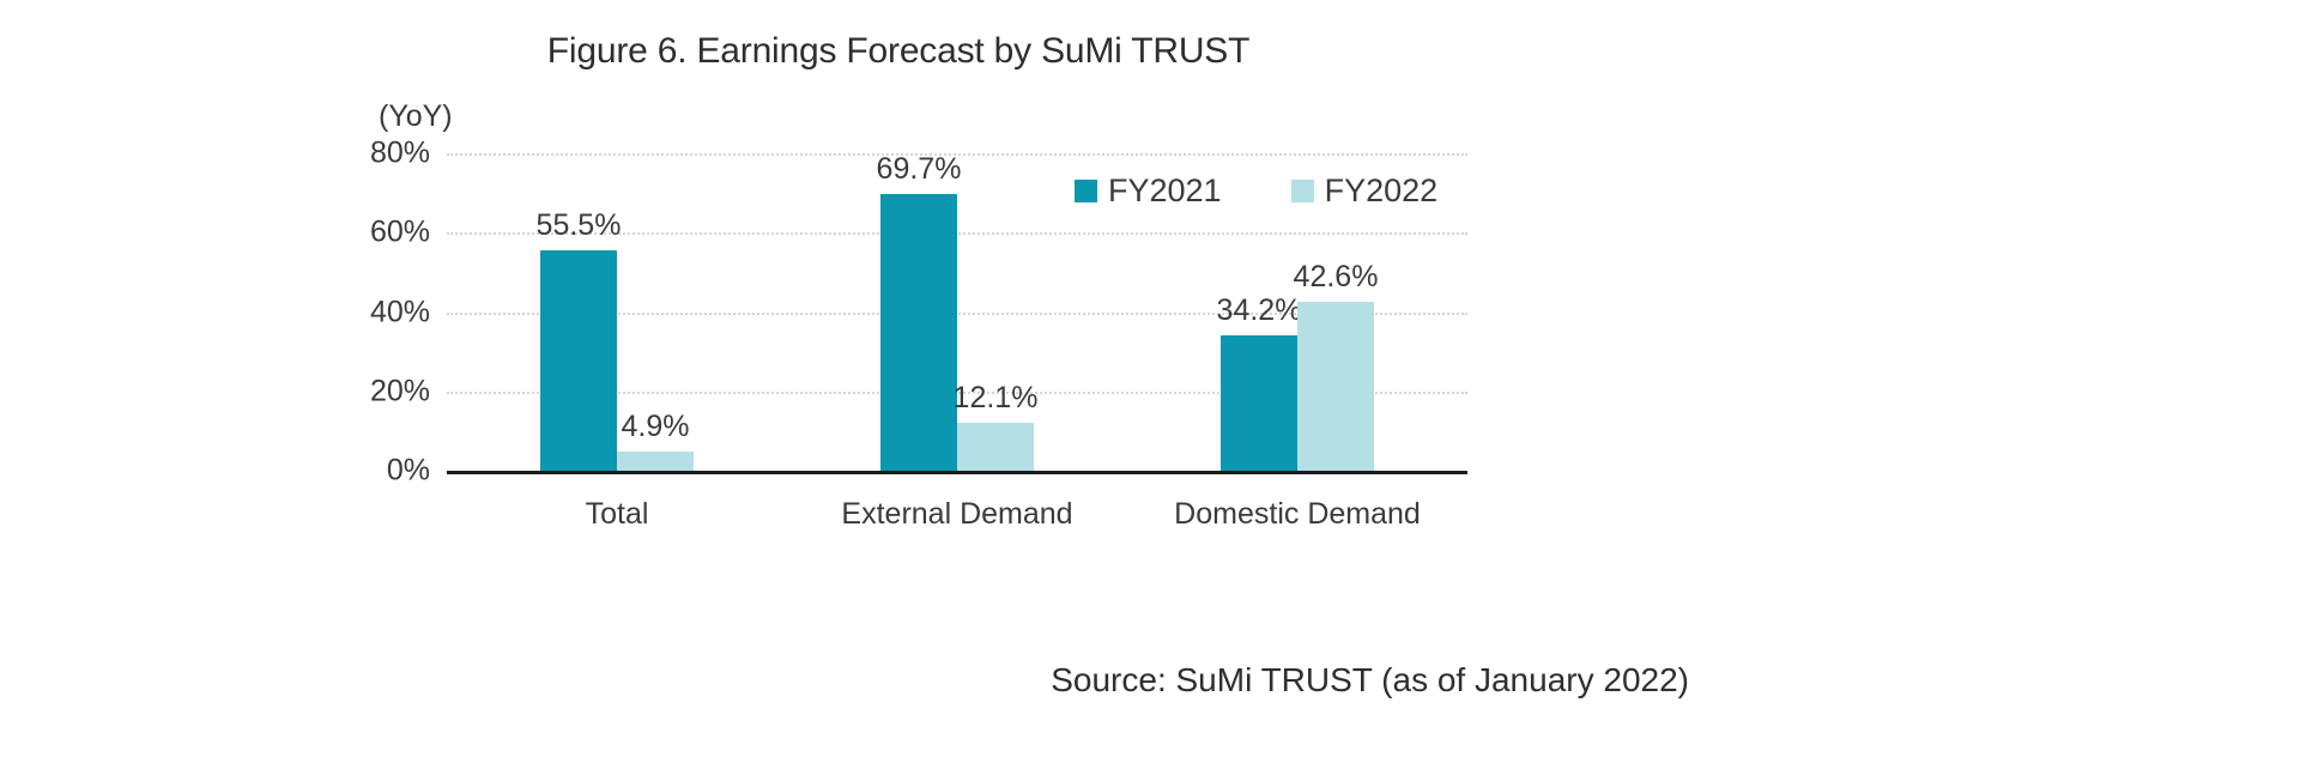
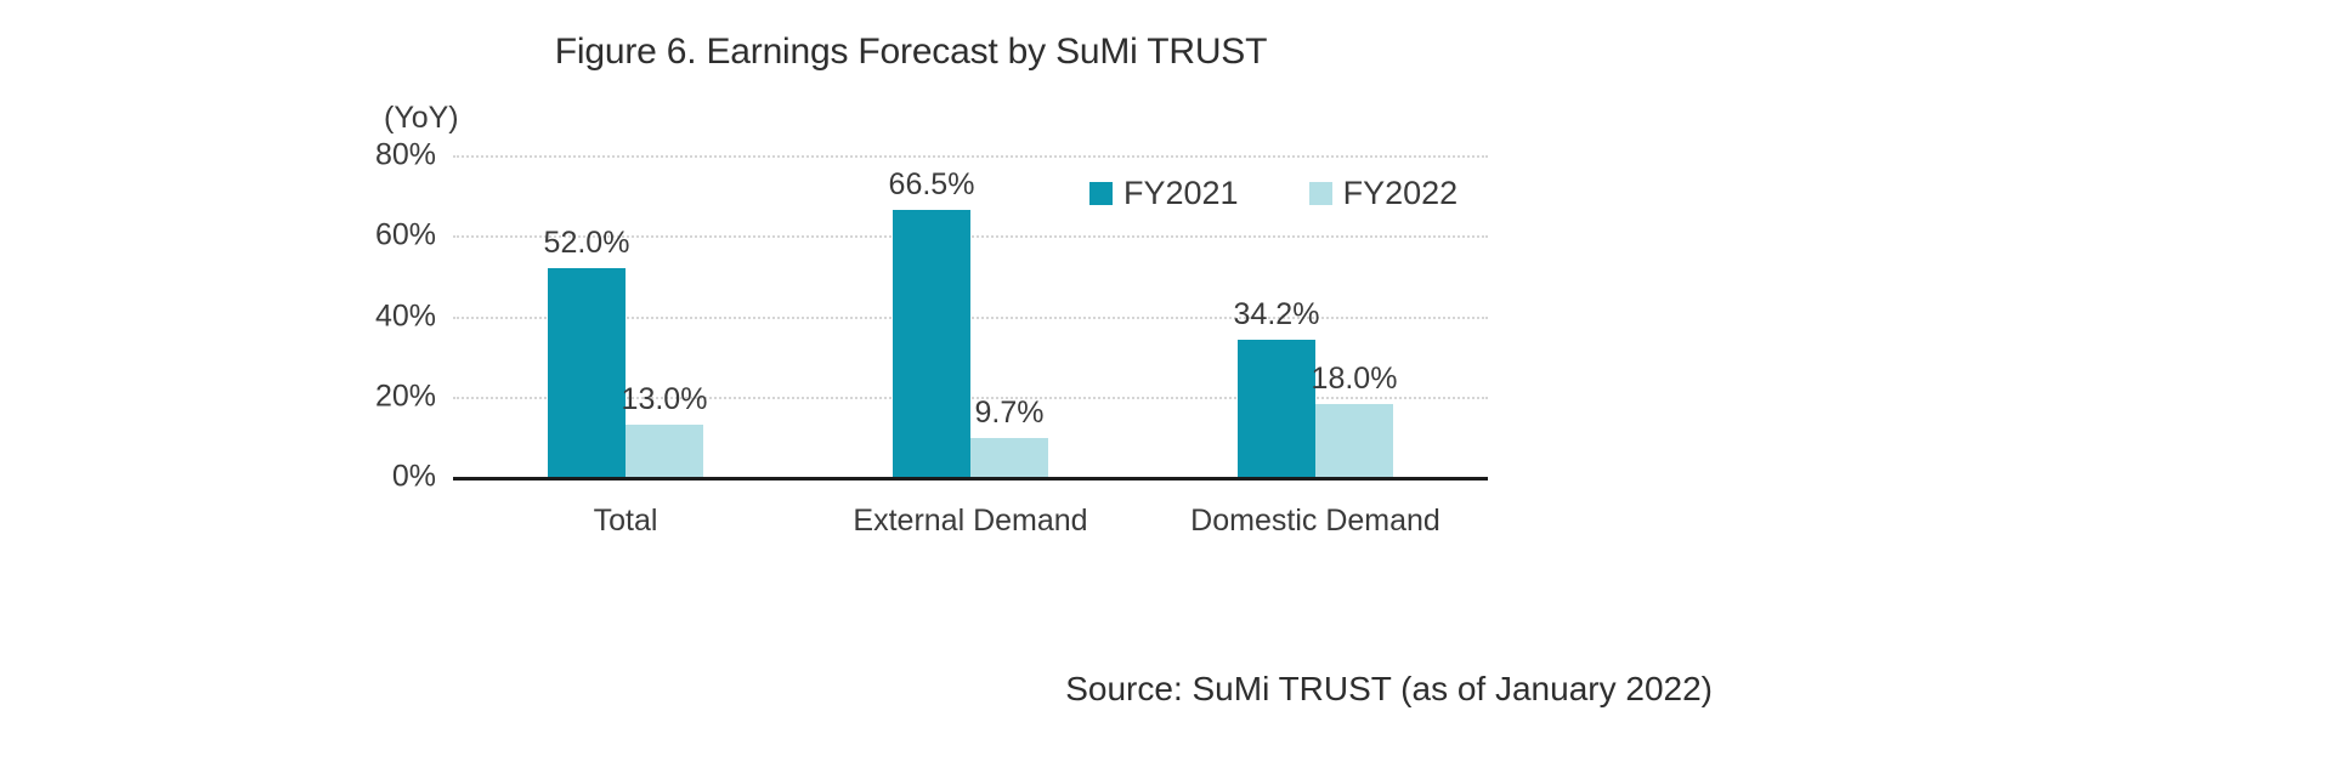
FY2021/Total: 55.5% -> 52.0%
FY2022/Total: 4.9% -> 13.0%
FY2021/External Demand: 69.7% -> 66.5%
FY2022/External Demand: 12.1% -> 9.7%
FY2022/Domestic Demand: 42.6% -> 18.0%
